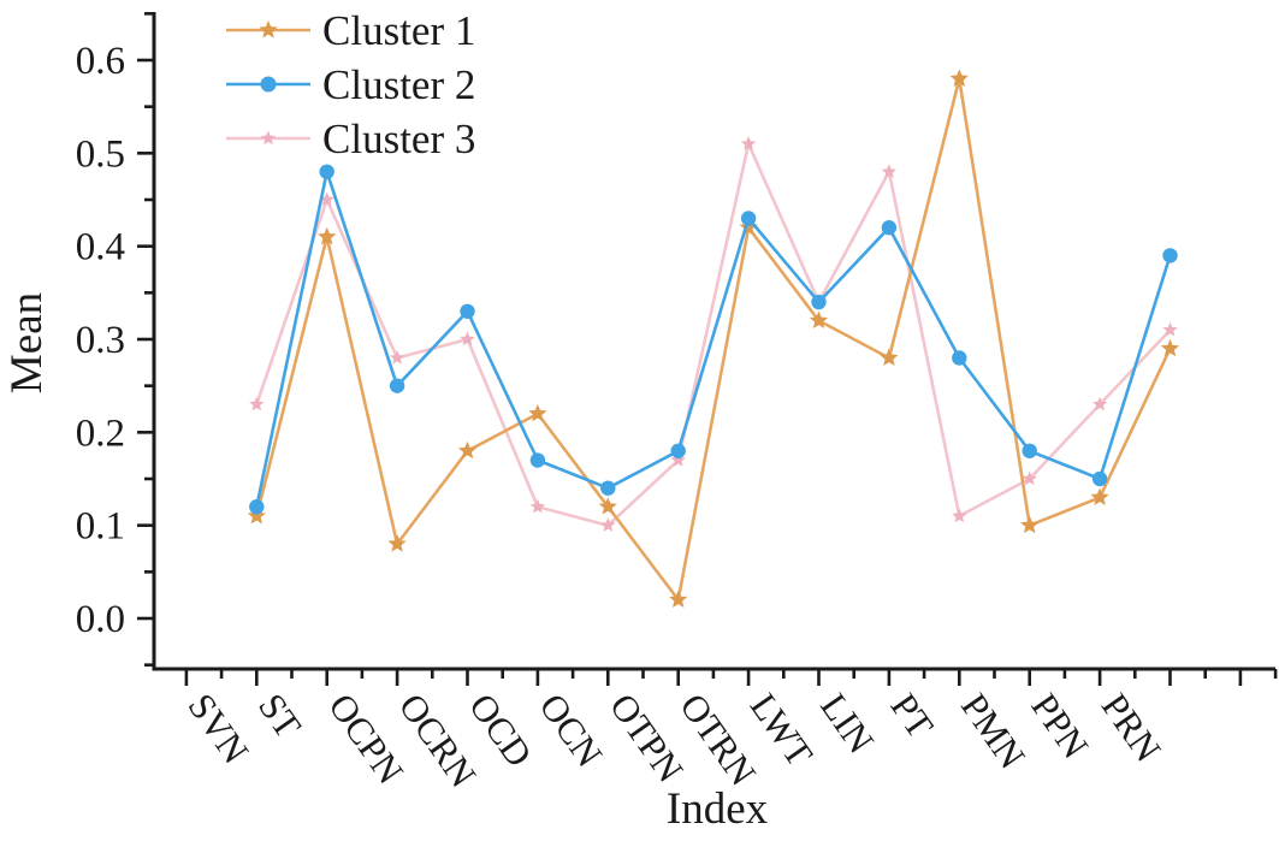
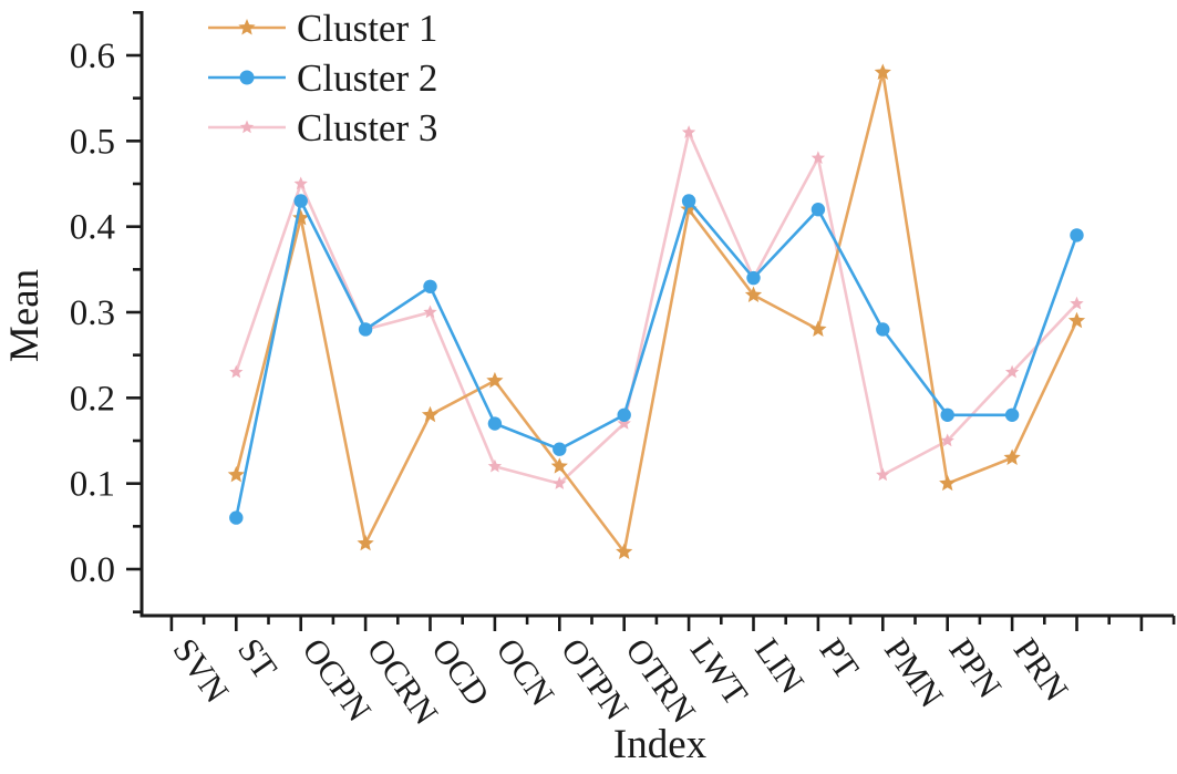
Cluster 2/SVN: 0.12 -> 0.06
Cluster 2/ST: 0.48 -> 0.43
Cluster 1/OCPN: 0.08 -> 0.03
Cluster 2/OCPN: 0.25 -> 0.28
Cluster 2/PPN: 0.15 -> 0.18
